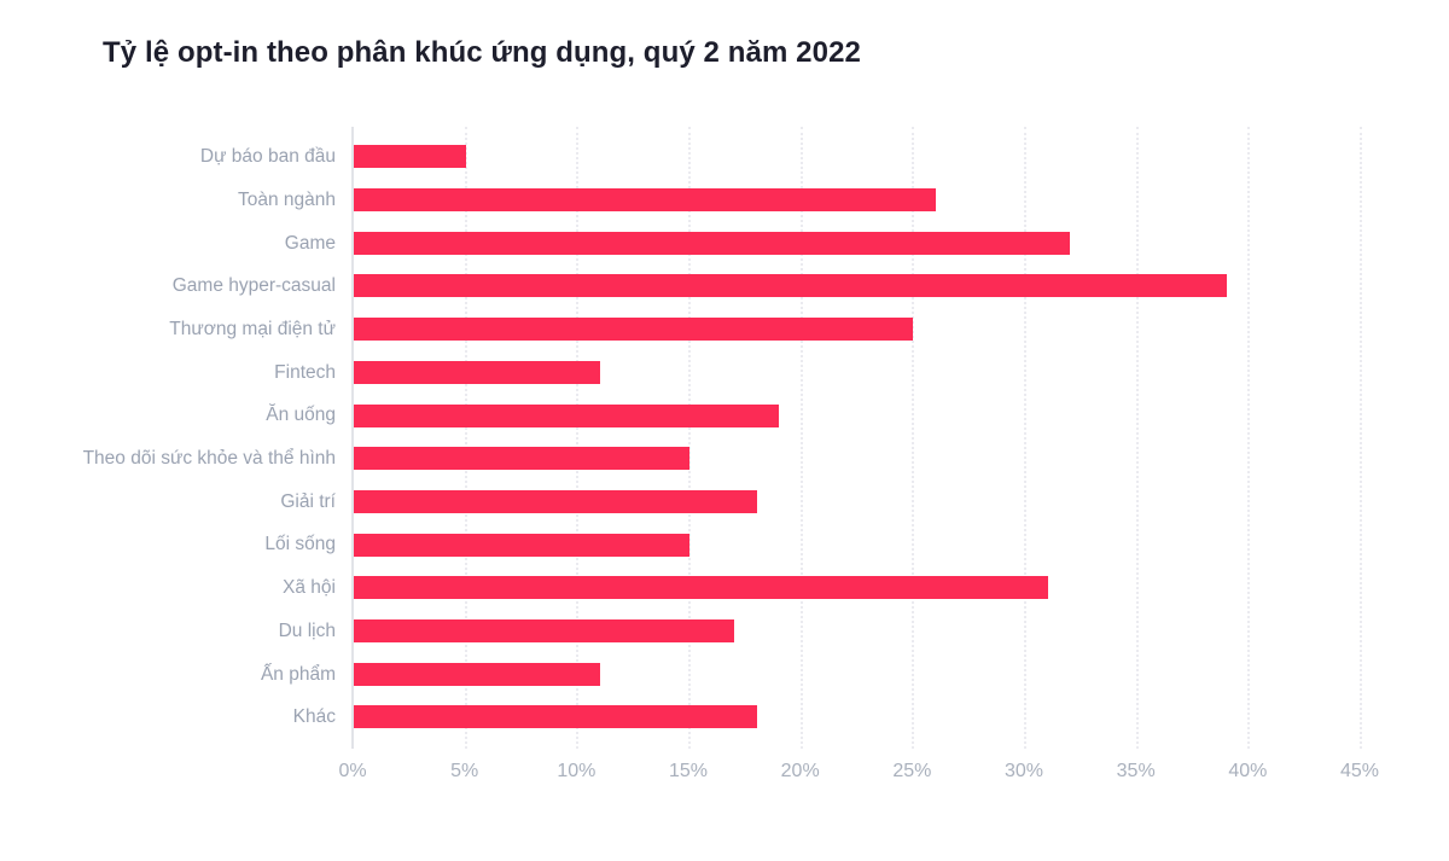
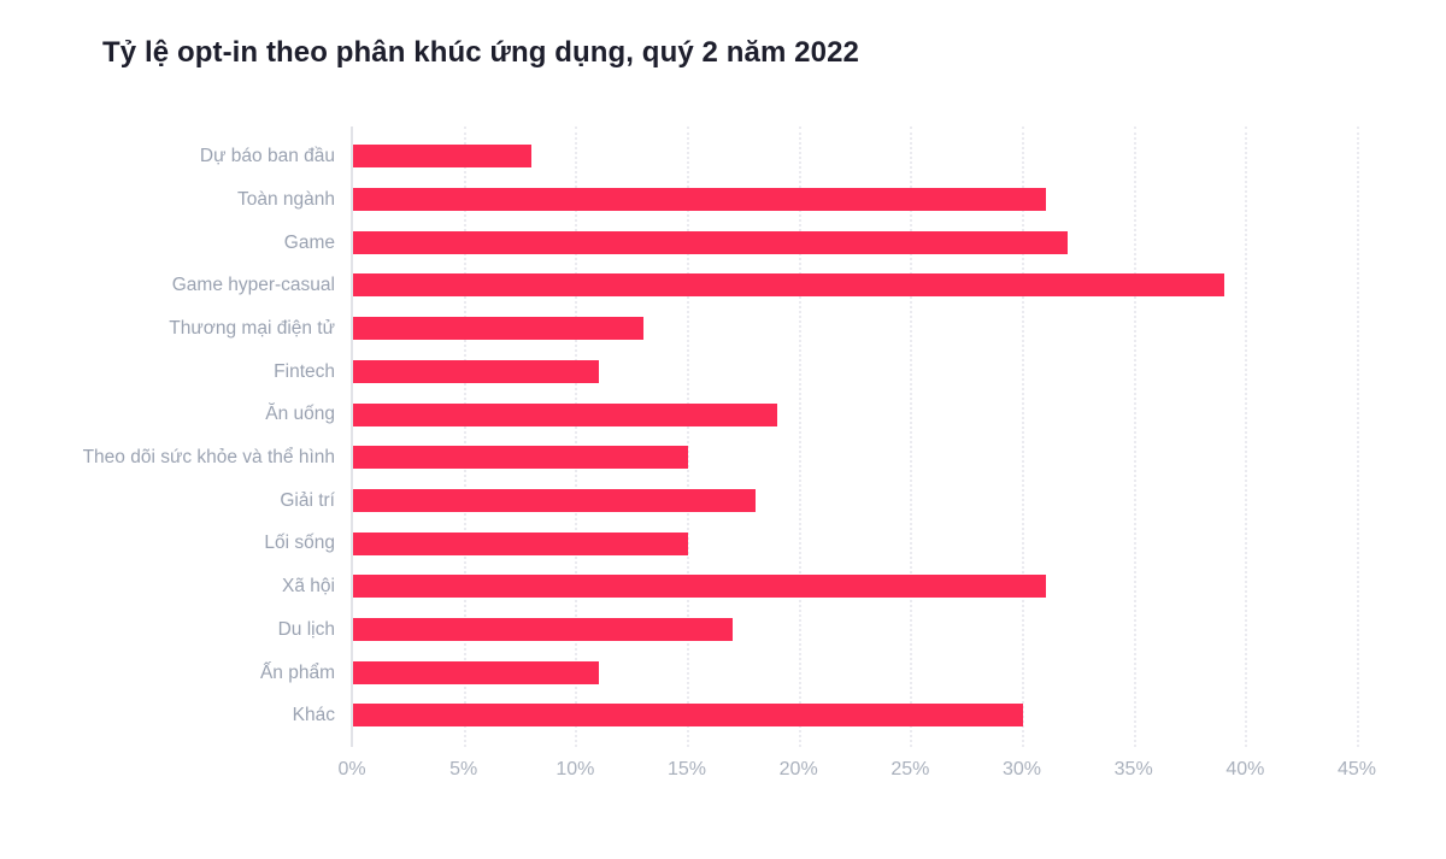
Dự báo ban đầu: 5% -> 8%
Toàn ngành: 26% -> 31%
Thương mại điện tử: 25% -> 13%
Khác: 18% -> 30%
